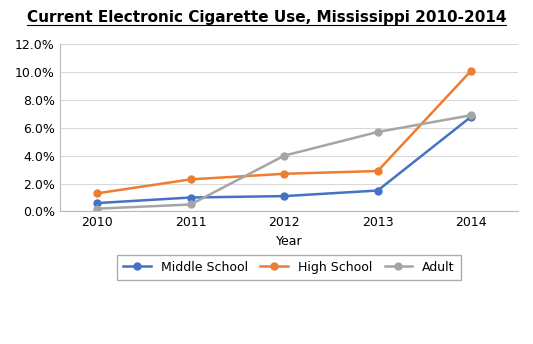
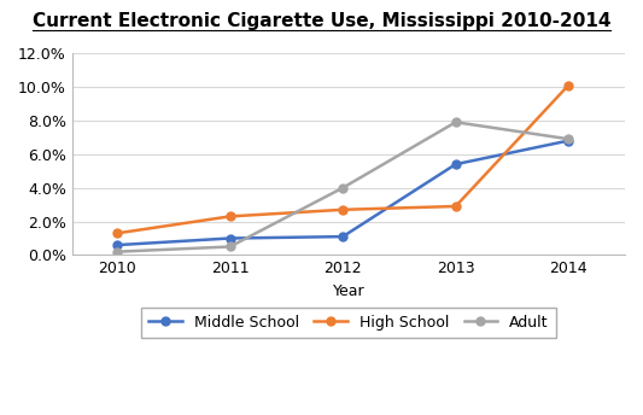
Middle School/2013: 1.5% -> 5.4%
Adult/2013: 5.7% -> 7.9%
